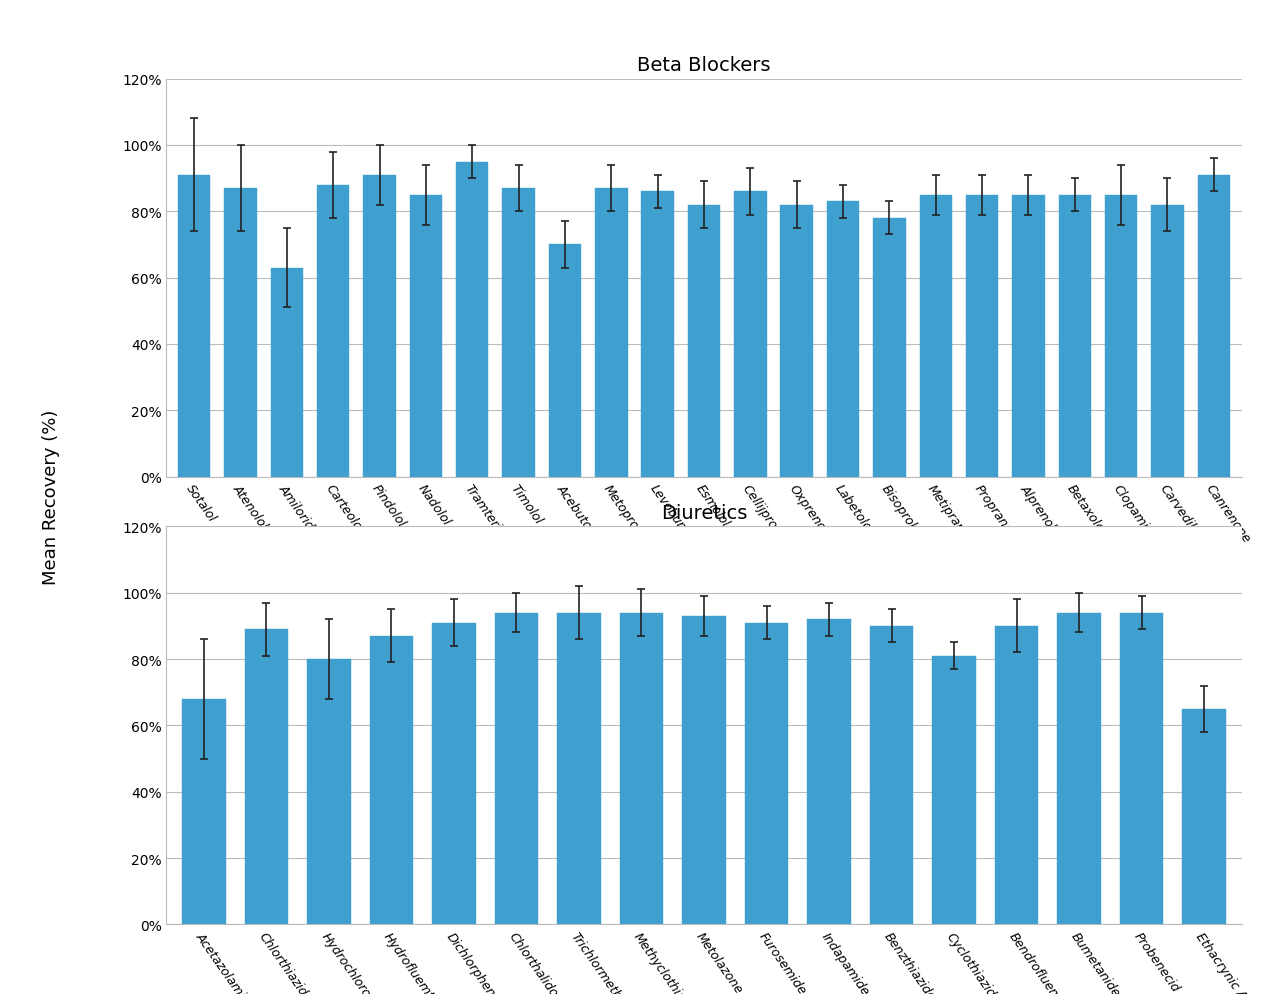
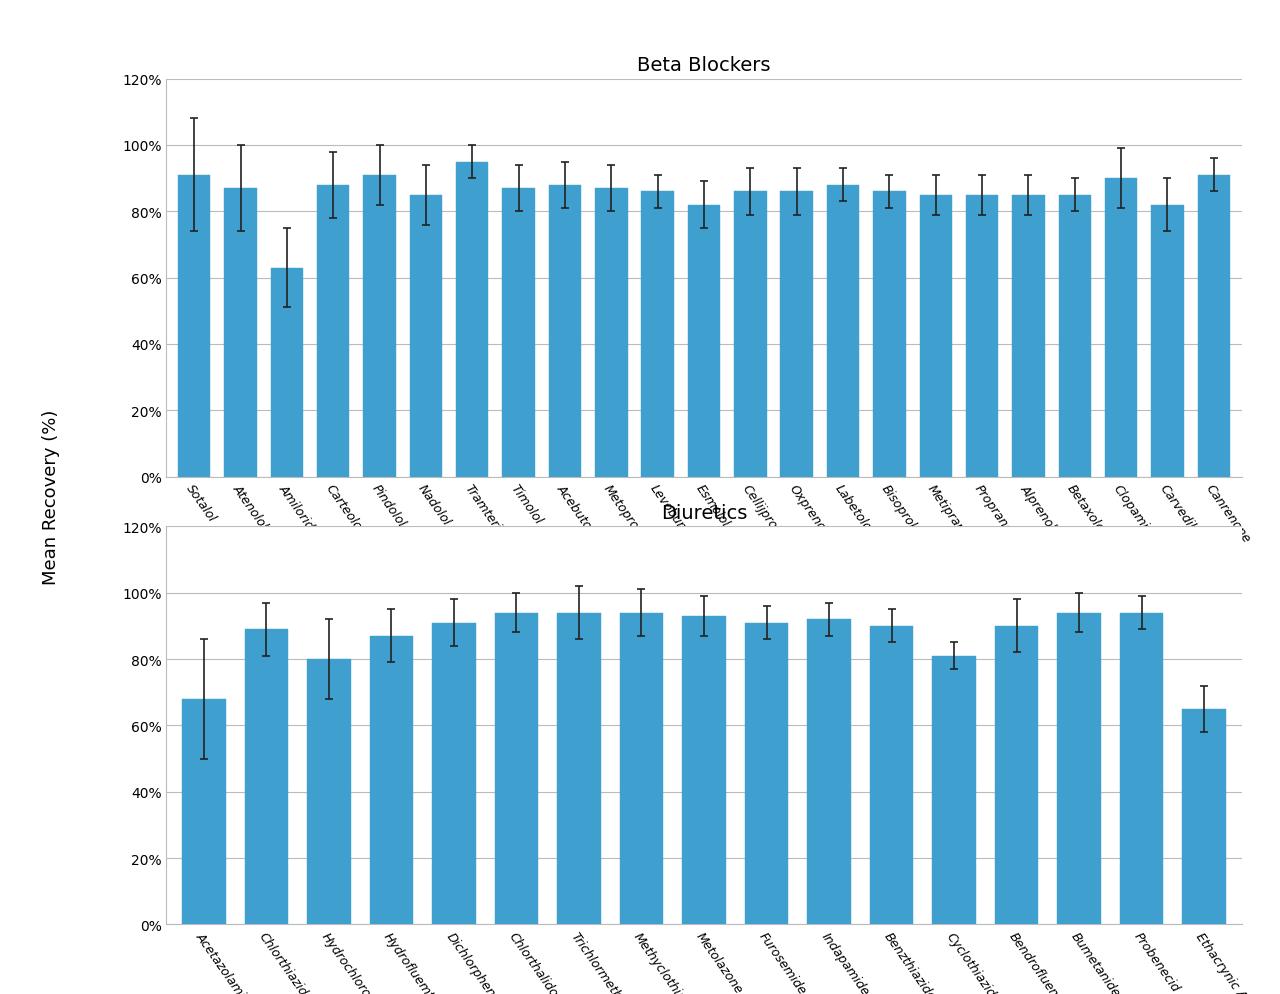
Beta Blockers/Acebutolol: 70% -> 88%
Beta Blockers/Oxprenolol: 82% -> 86%
Beta Blockers/Labetolol: 83% -> 88%
Beta Blockers/Bisoprolol: 78% -> 86%
Beta Blockers/Clopamide: 85% -> 90%
